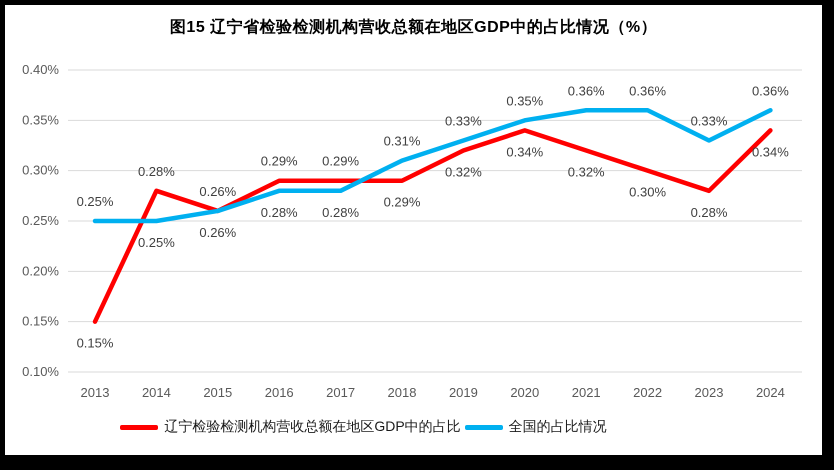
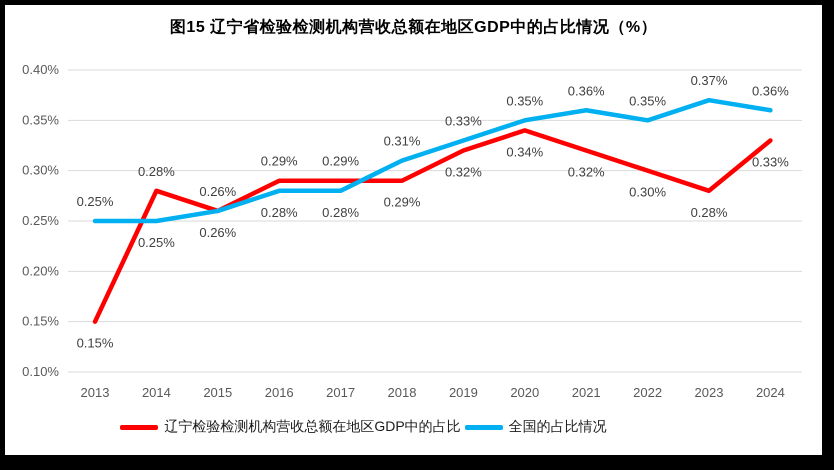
全国的占比情况/2022: 0.36% -> 0.35%
全国的占比情况/2023: 0.33% -> 0.37%
辽宁检验检测机构营收总额在地区GDP中的占比/2024: 0.34% -> 0.33%
